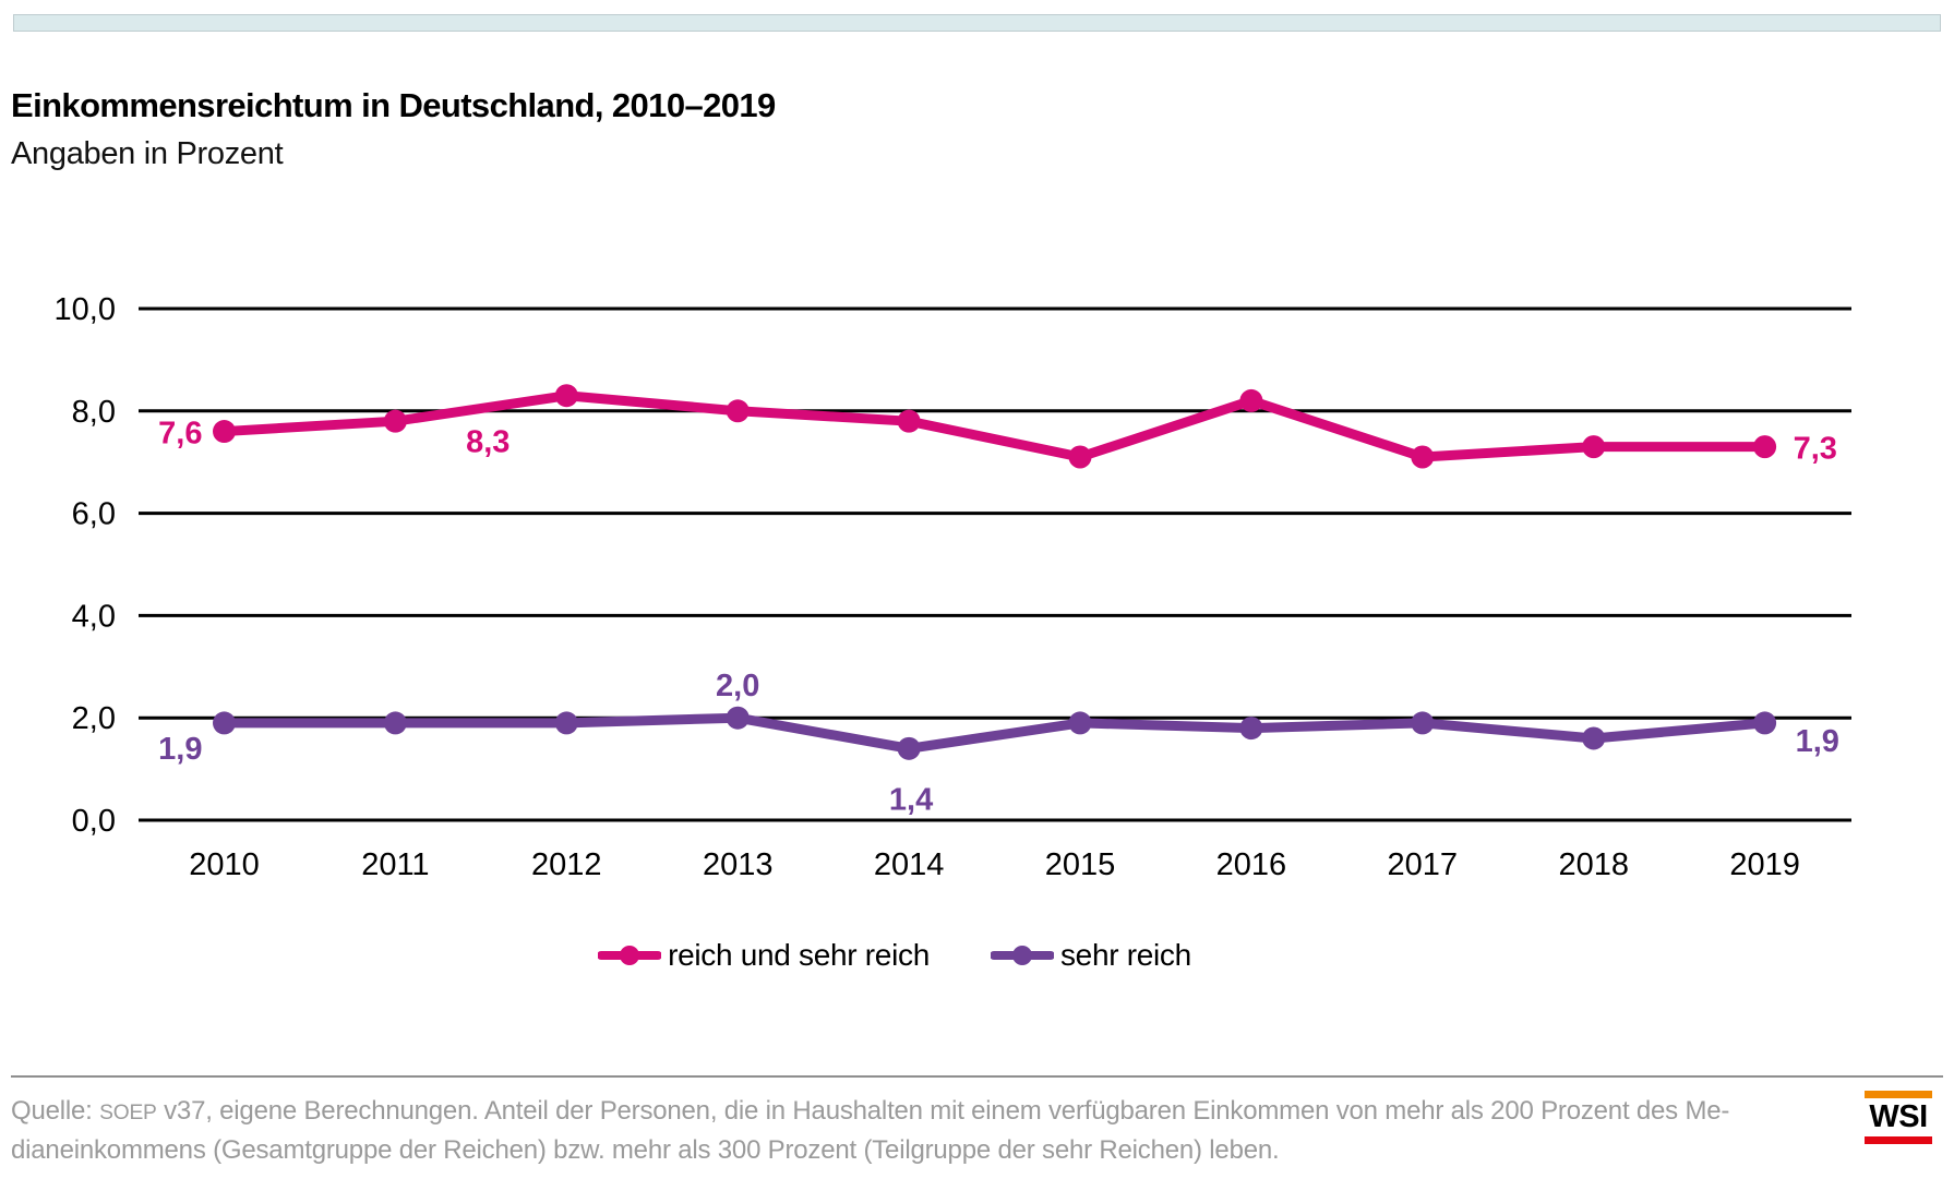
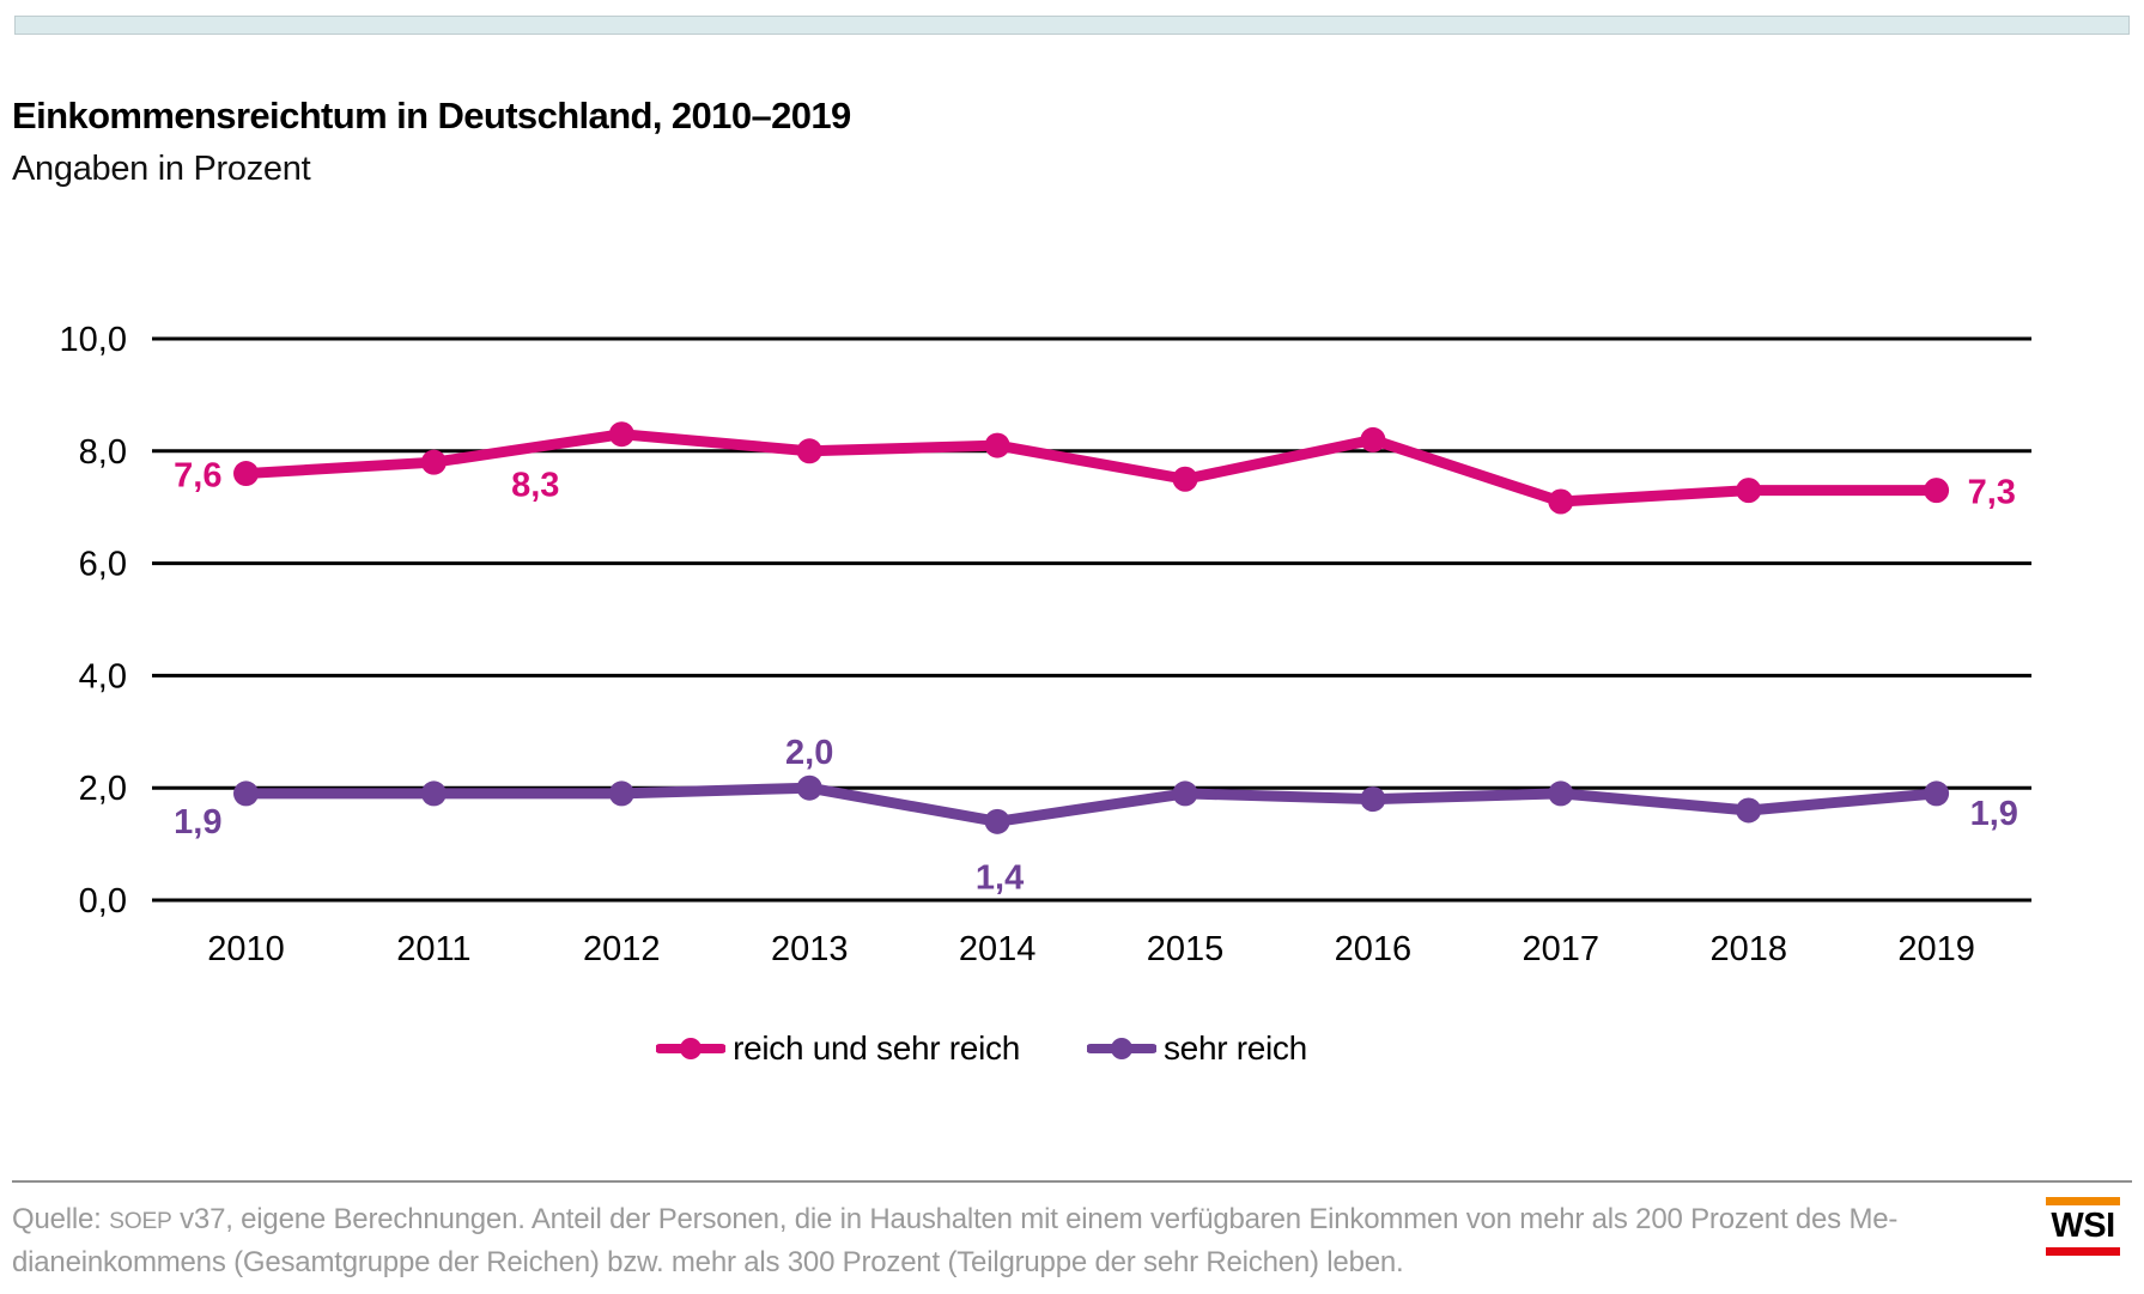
reich und sehr reich/2014: 7,8 -> 8,1
reich und sehr reich/2015: 7,1 -> 7,5
